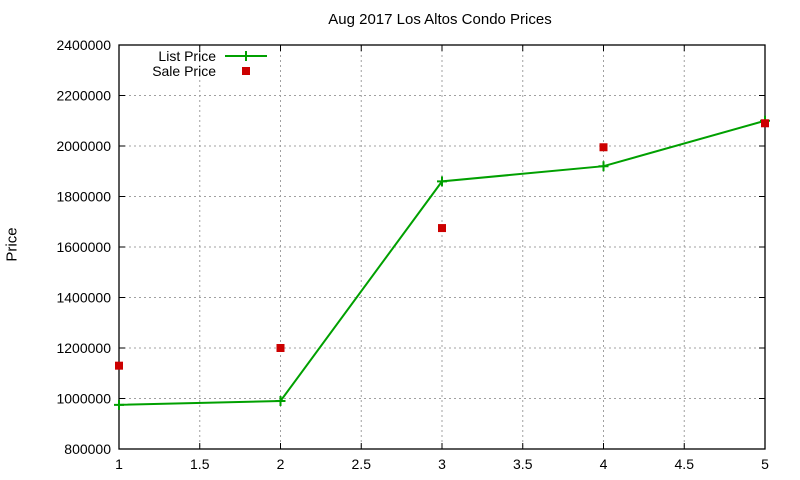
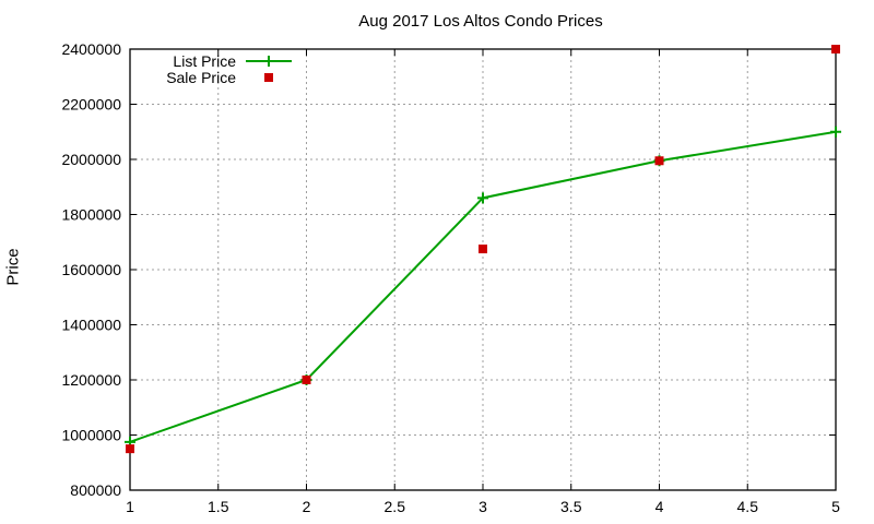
Sale Price/1: 1130000 -> 950000
List Price/2: 990000 -> 1200000
List Price/4: 1920000 -> 2000000
Sale Price/5: 2090000 -> 2400000
